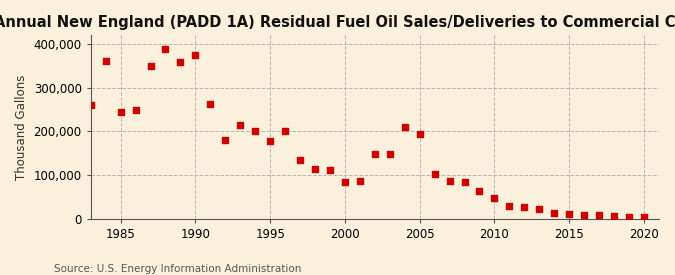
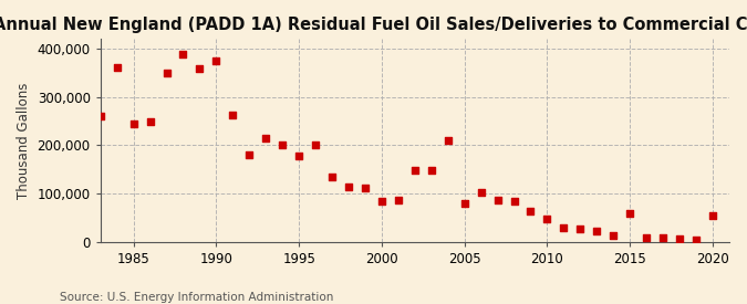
2005: 195,000 -> 80,000
2015: 10,000 -> 60,000
2020: 4,000 -> 55,000
